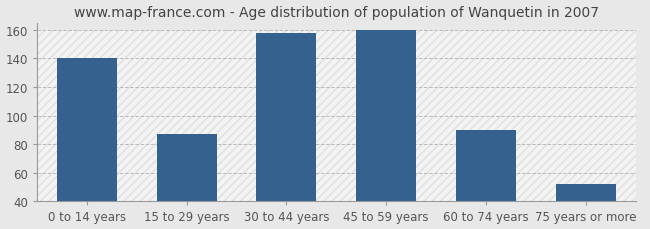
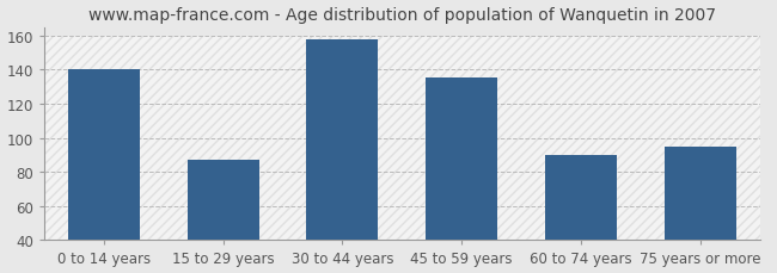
45 to 59 years: 160 -> 135
75 years or more: 52 -> 95
